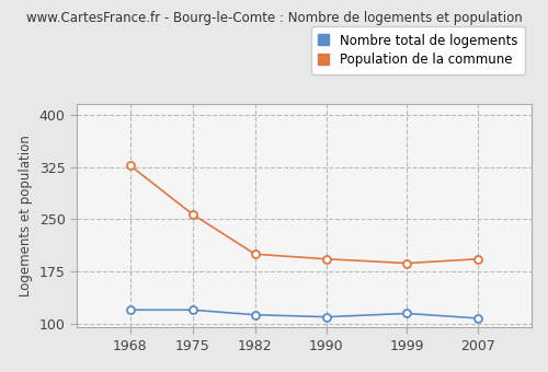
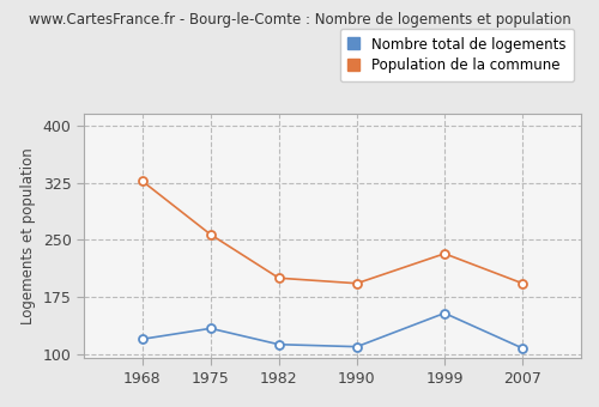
Nombre total de logements/1975: 120 -> 134
Nombre total de logements/1999: 115 -> 154
Population de la commune/1999: 187 -> 232
